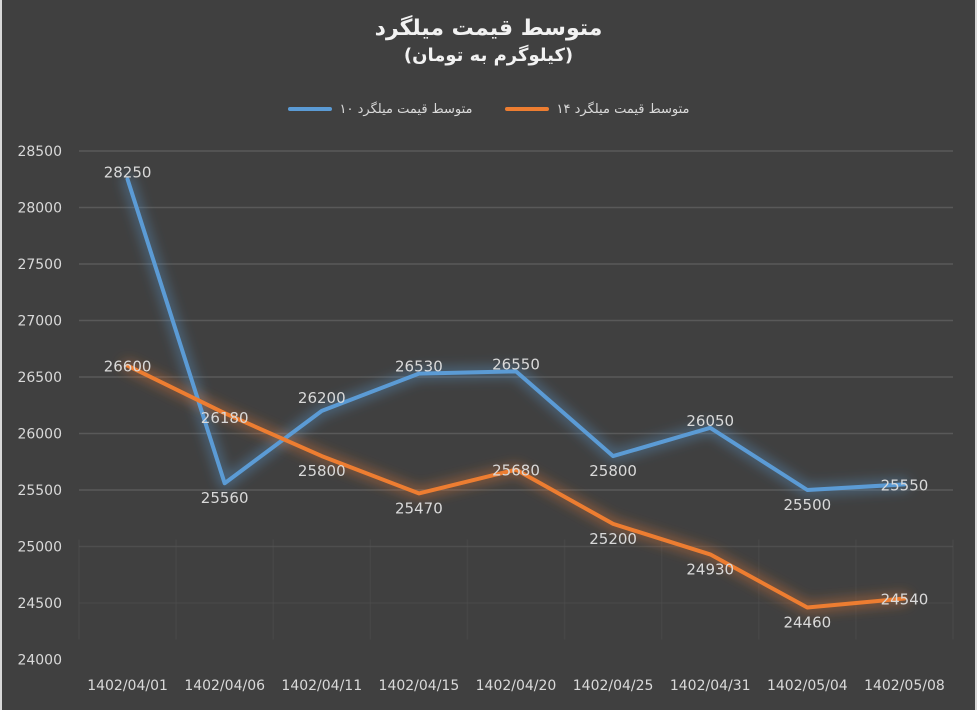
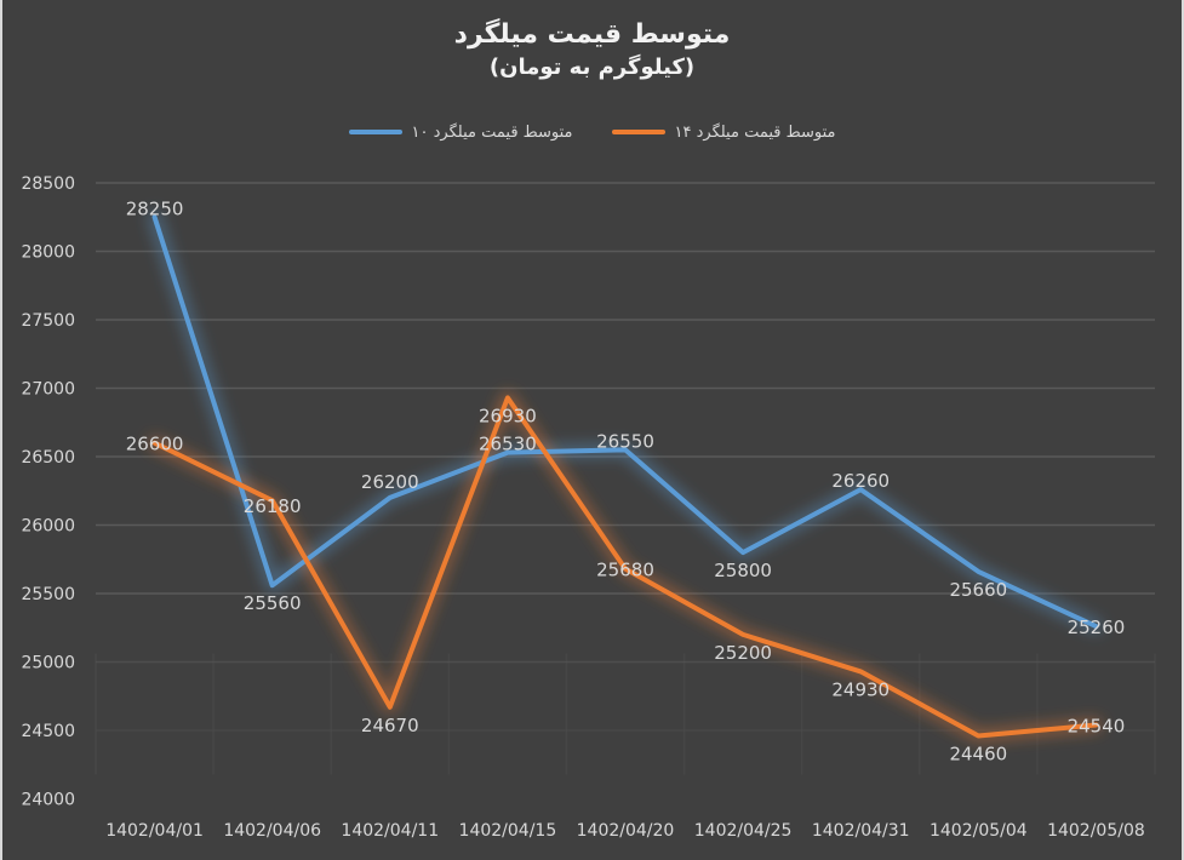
متوسط قیمت میلگرد ۱۴/1402/04/11: 25800 -> 24670
متوسط قیمت میلگرد ۱۴/1402/04/15: 25470 -> 26930
متوسط قیمت میلگرد ۱۰/1402/04/31: 26050 -> 26260
متوسط قیمت میلگرد ۱۰/1402/05/04: 25500 -> 25660
متوسط قیمت میلگرد ۱۰/1402/05/08: 25550 -> 25260
